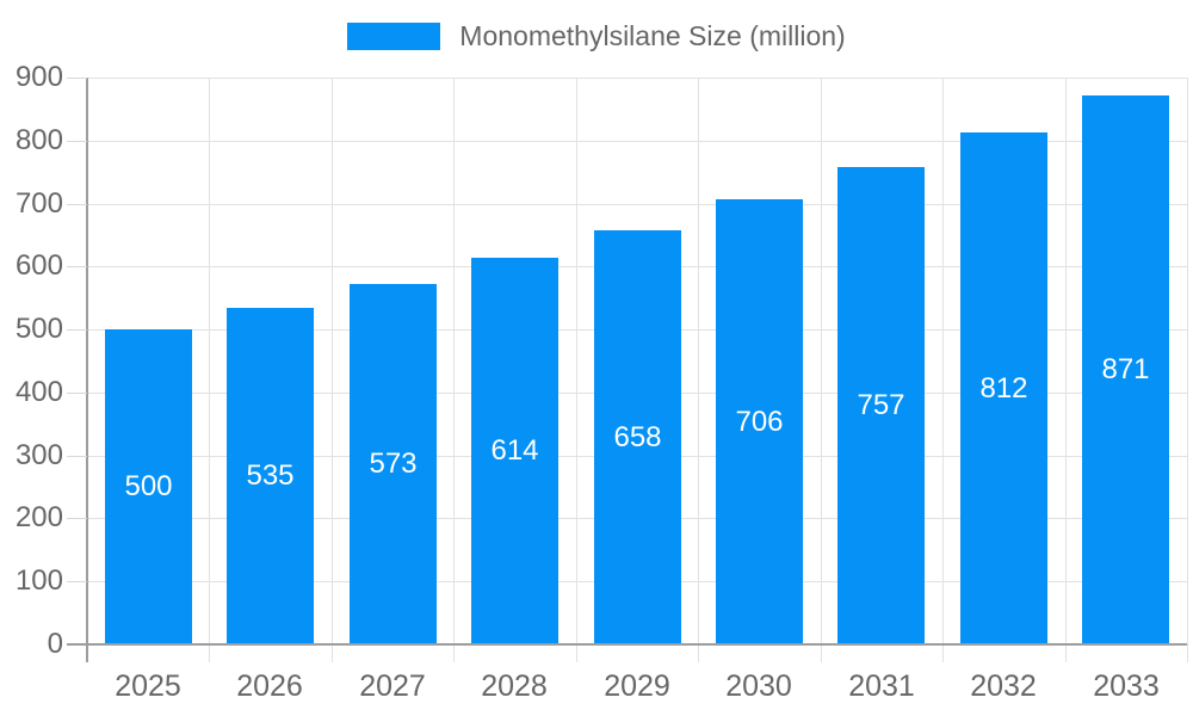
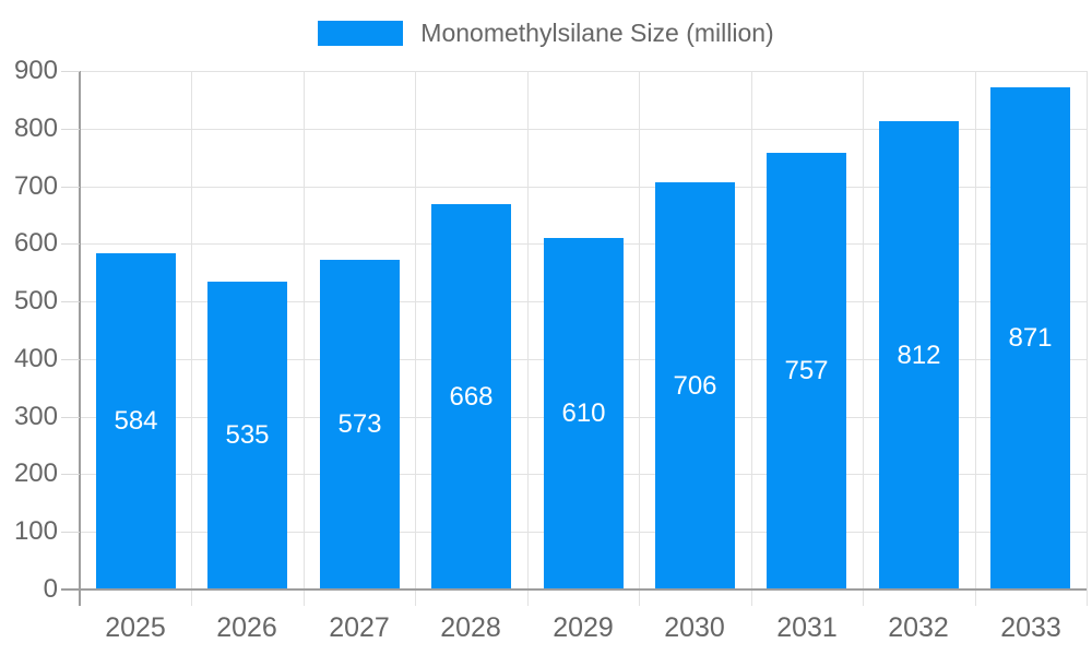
2025: 500 -> 584
2028: 614 -> 668
2029: 658 -> 610
